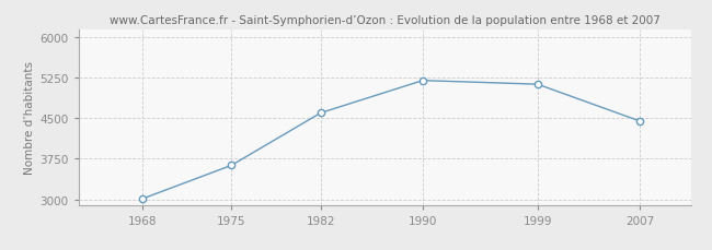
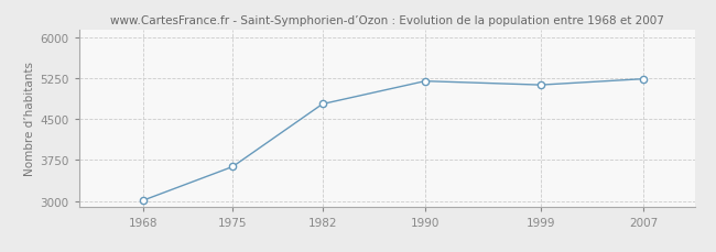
1982: 4600 -> 4780
2007: 4450 -> 5240
